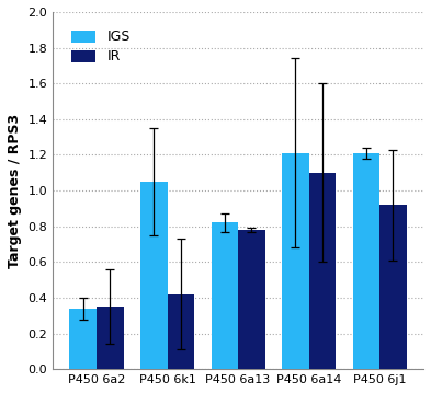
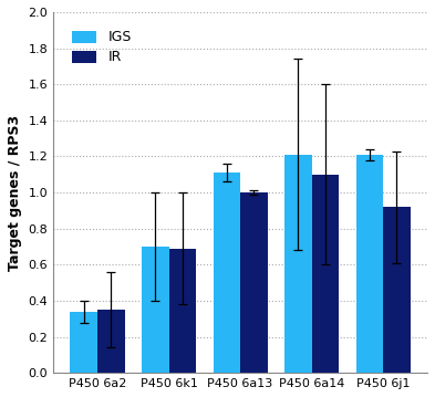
IGS/P450 6k1: 1.05 -> 0.70
IR/P450 6k1: 0.42 -> 0.69
IGS/P450 6a13: 0.82 -> 1.11
IR/P450 6a13: 0.78 -> 1.00
